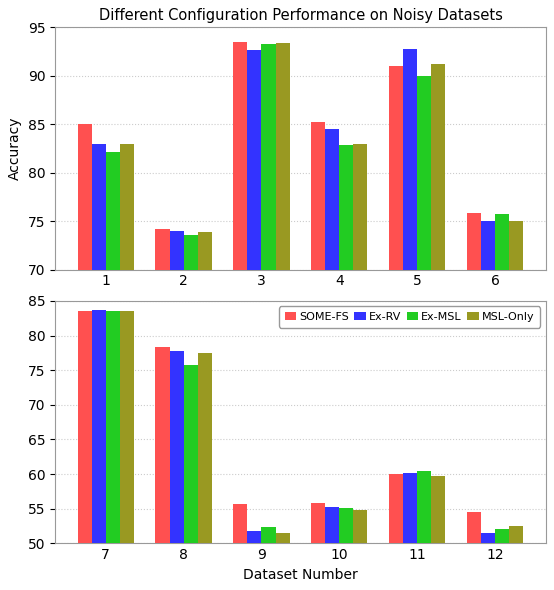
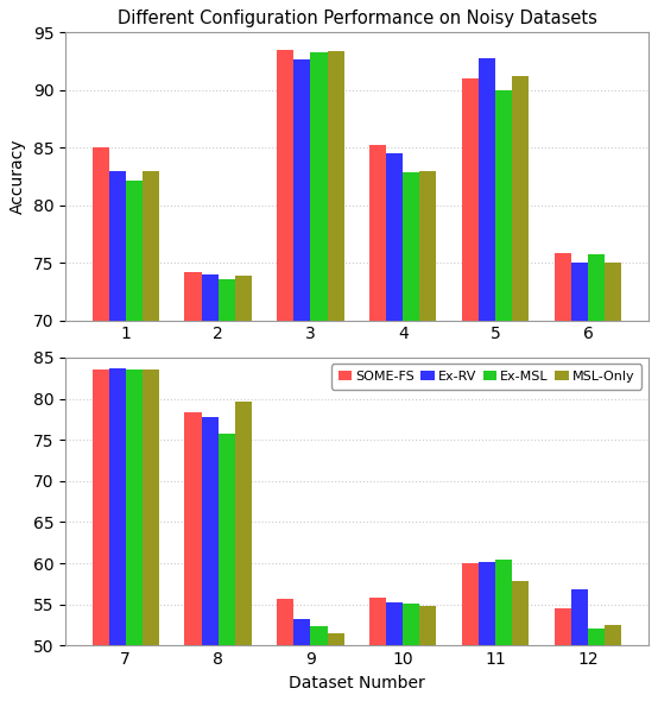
MSL-Only/8: 77.5 -> 79.6
Ex-RV/9: 51.8 -> 53.2
MSL-Only/11: 59.7 -> 57.8
Ex-RV/12: 51.5 -> 56.8
